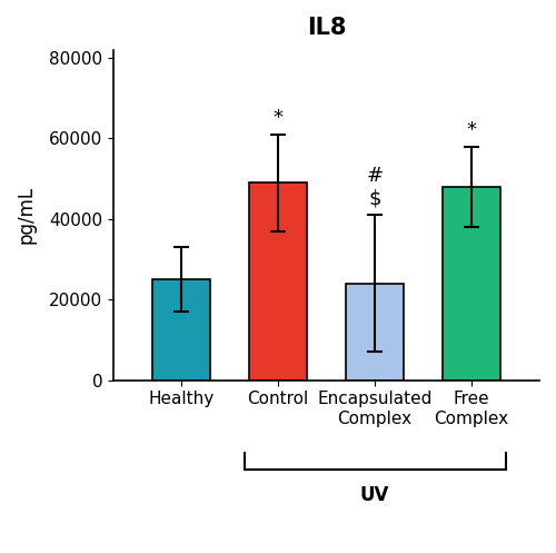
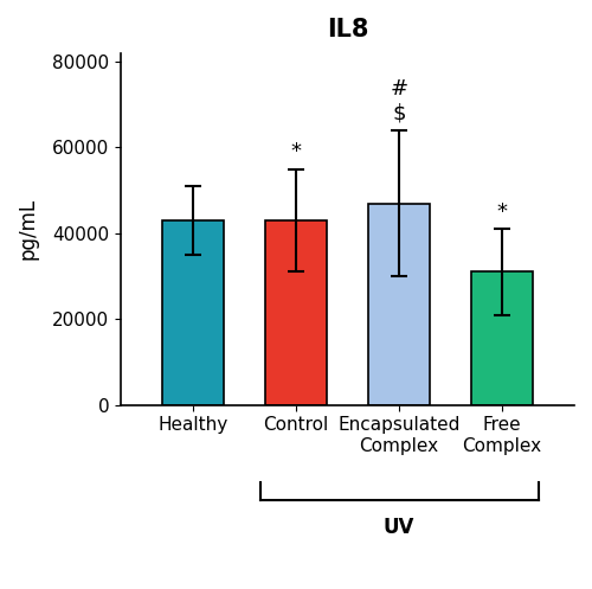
Healthy: 25000 -> 43000
Control: 49000 -> 43000
Encapsulated Complex: 24000 -> 47000
Free Complex: 48000 -> 31000
